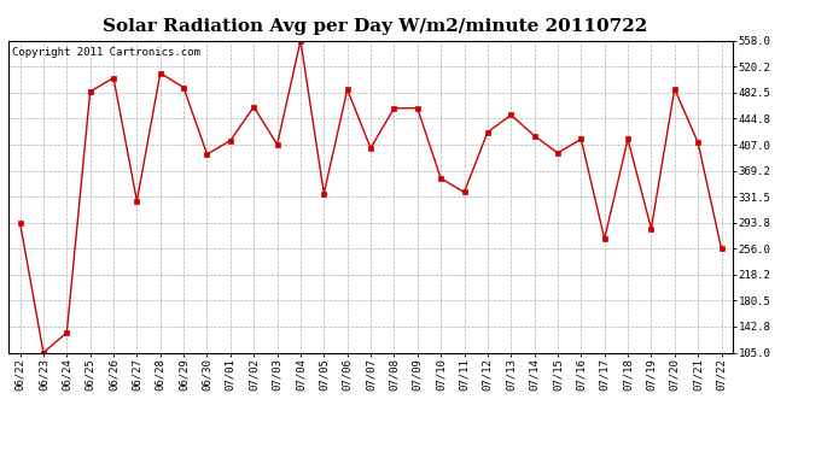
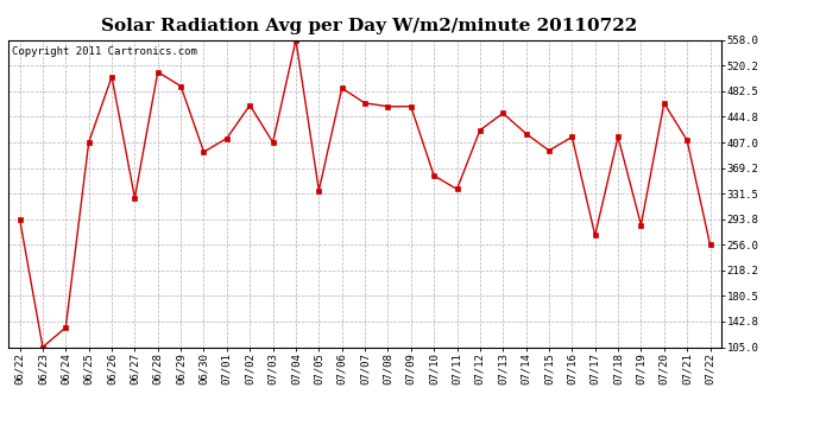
06/25: 484 -> 407
07/07: 402 -> 465
07/20: 488 -> 465
